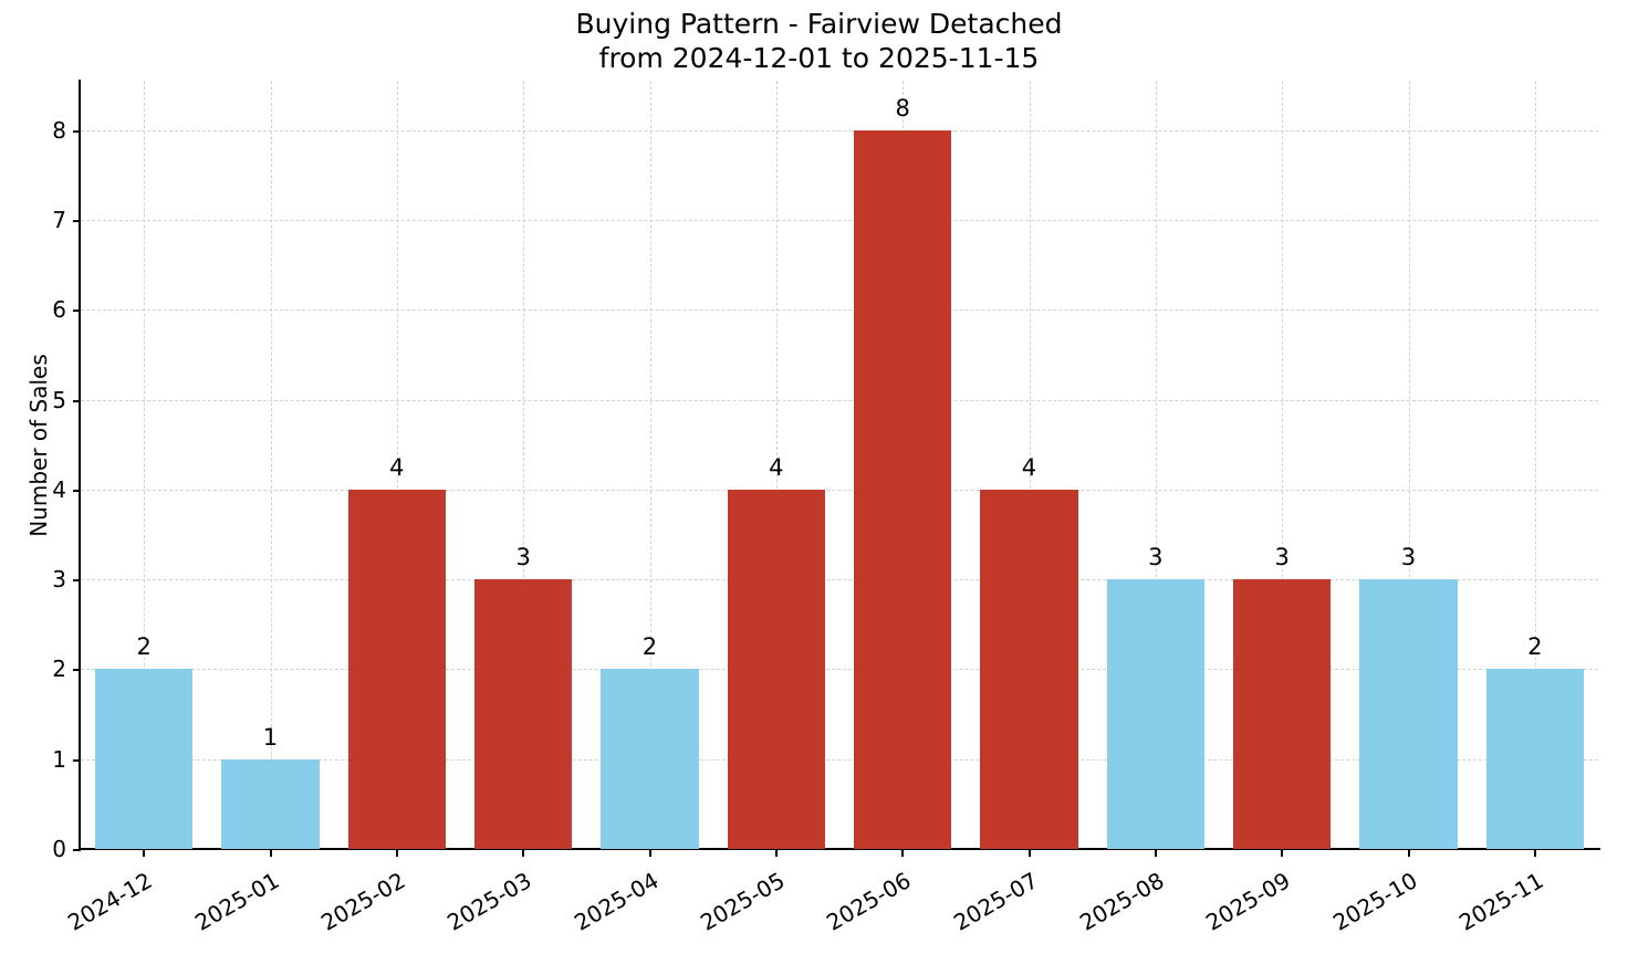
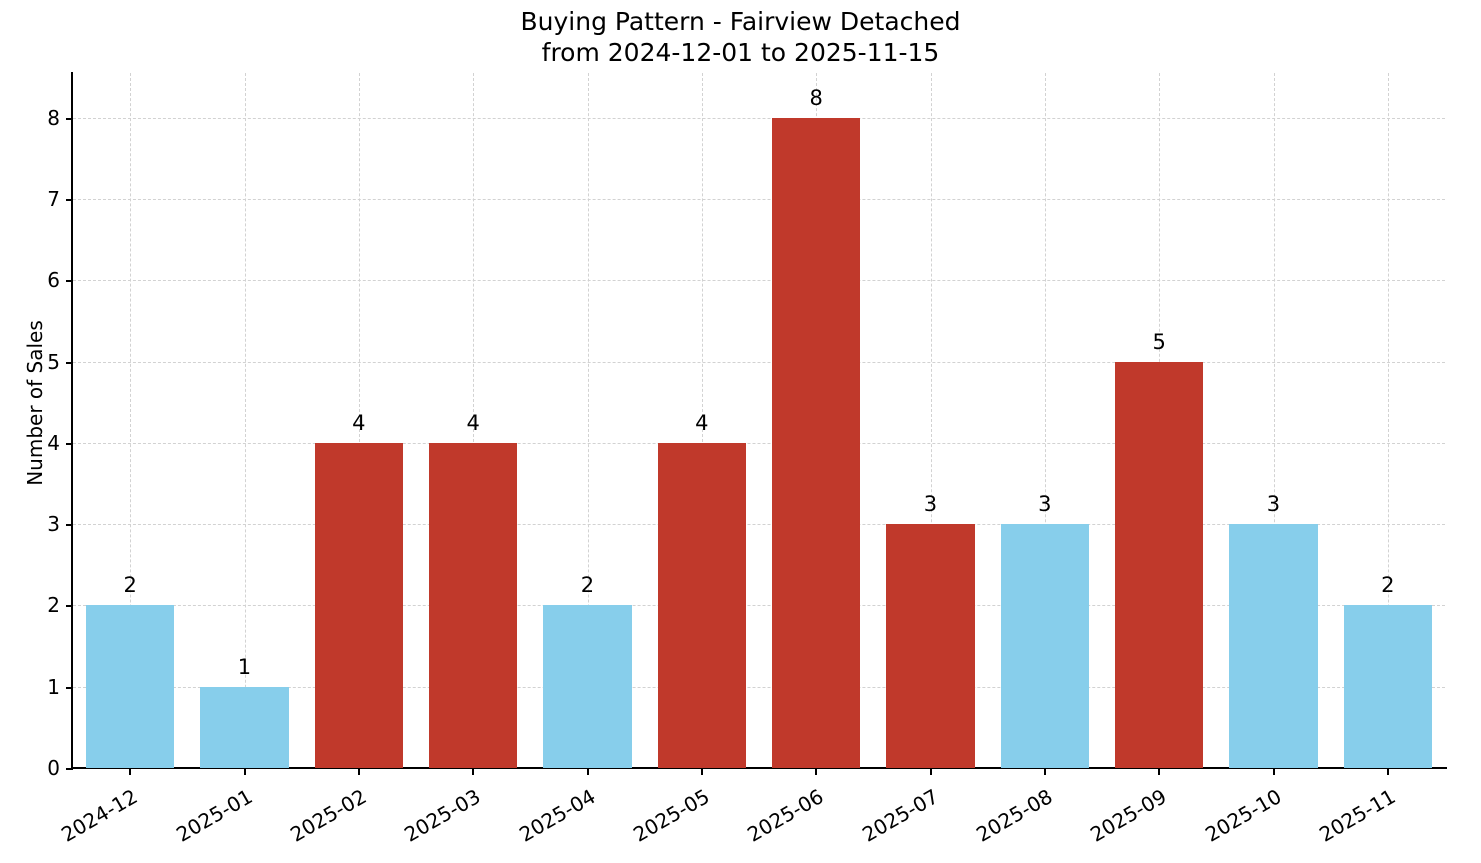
2025-03: 3 -> 4
2025-07: 4 -> 3
2025-09: 3 -> 5
